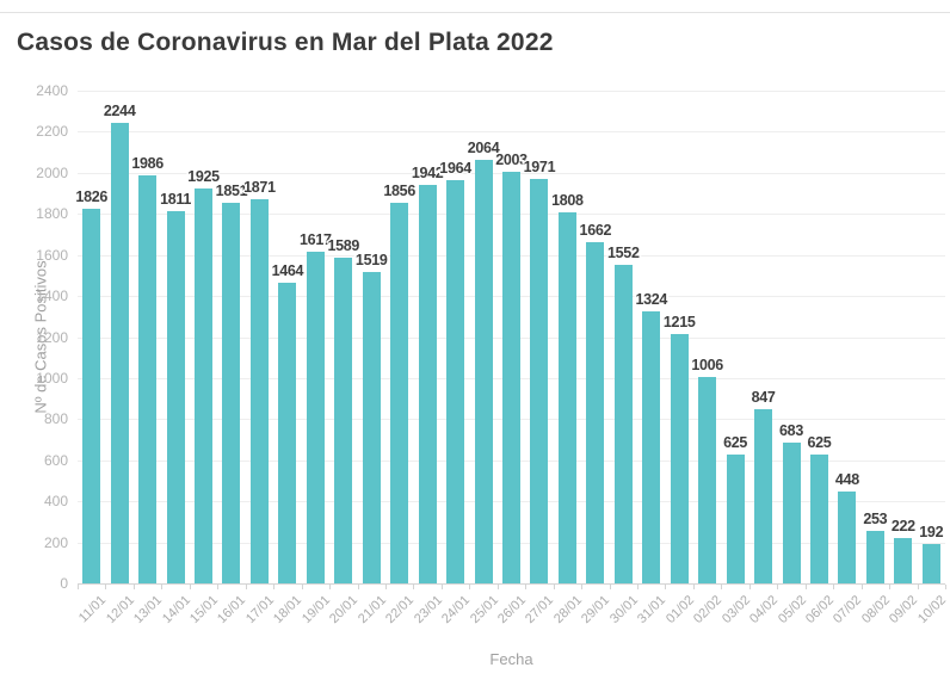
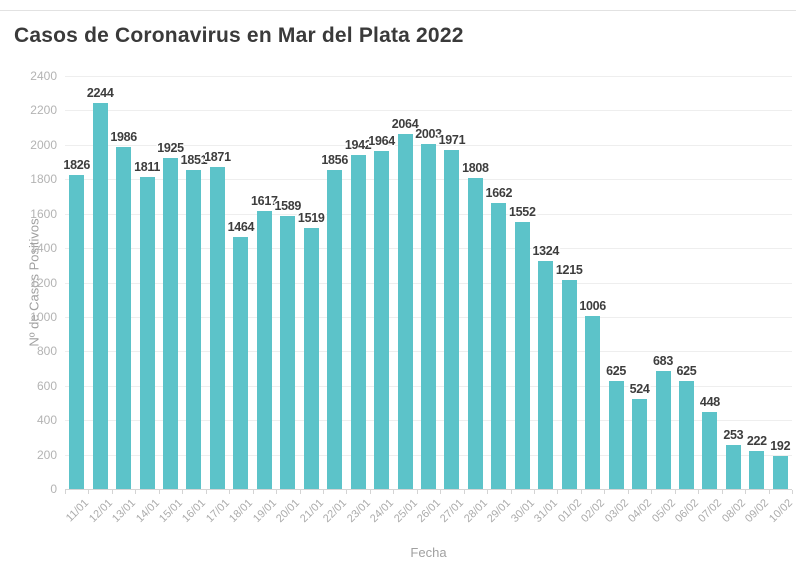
04/02: 847 -> 524
